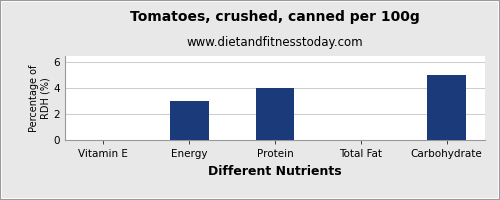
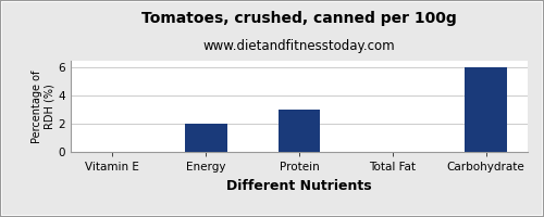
Energy: 3 -> 2
Protein: 4 -> 3
Carbohydrate: 5 -> 6
